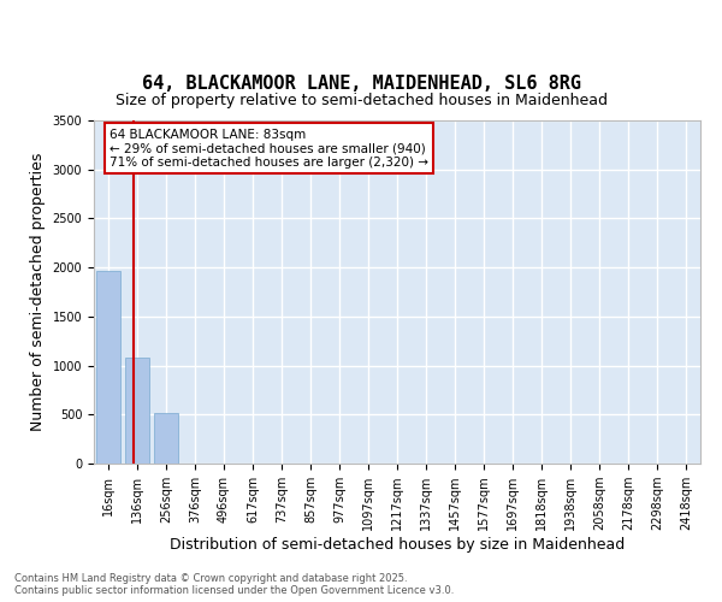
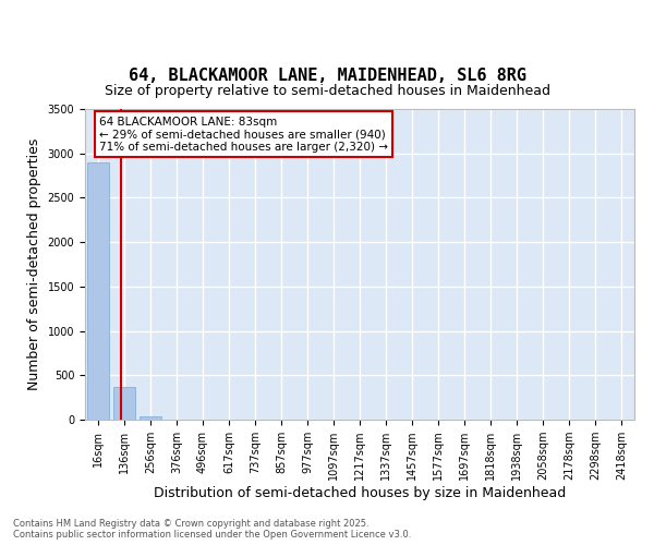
16sqm: 1960 -> 2900
136sqm: 1080 -> 370
256sqm: 520 -> 40
